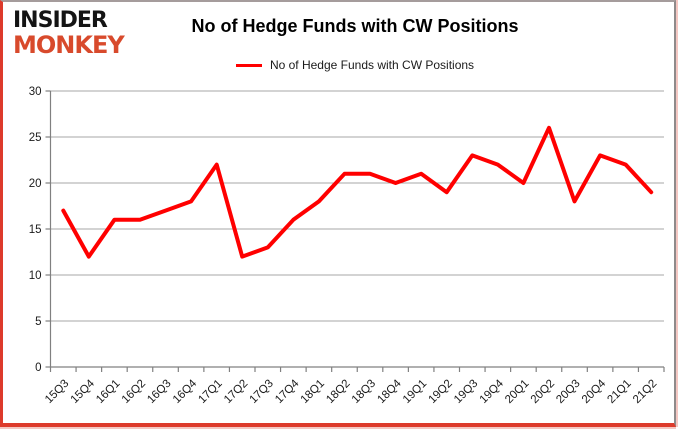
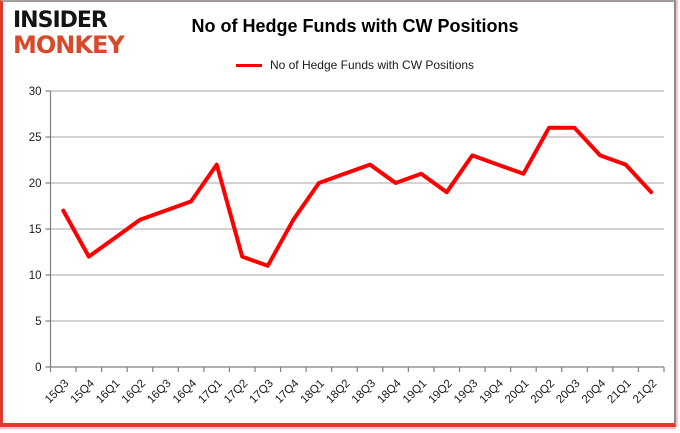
16Q1: 16 -> 14
17Q3: 13 -> 11
18Q1: 18 -> 20
18Q3: 21 -> 22
20Q1: 20 -> 21
20Q3: 18 -> 26
